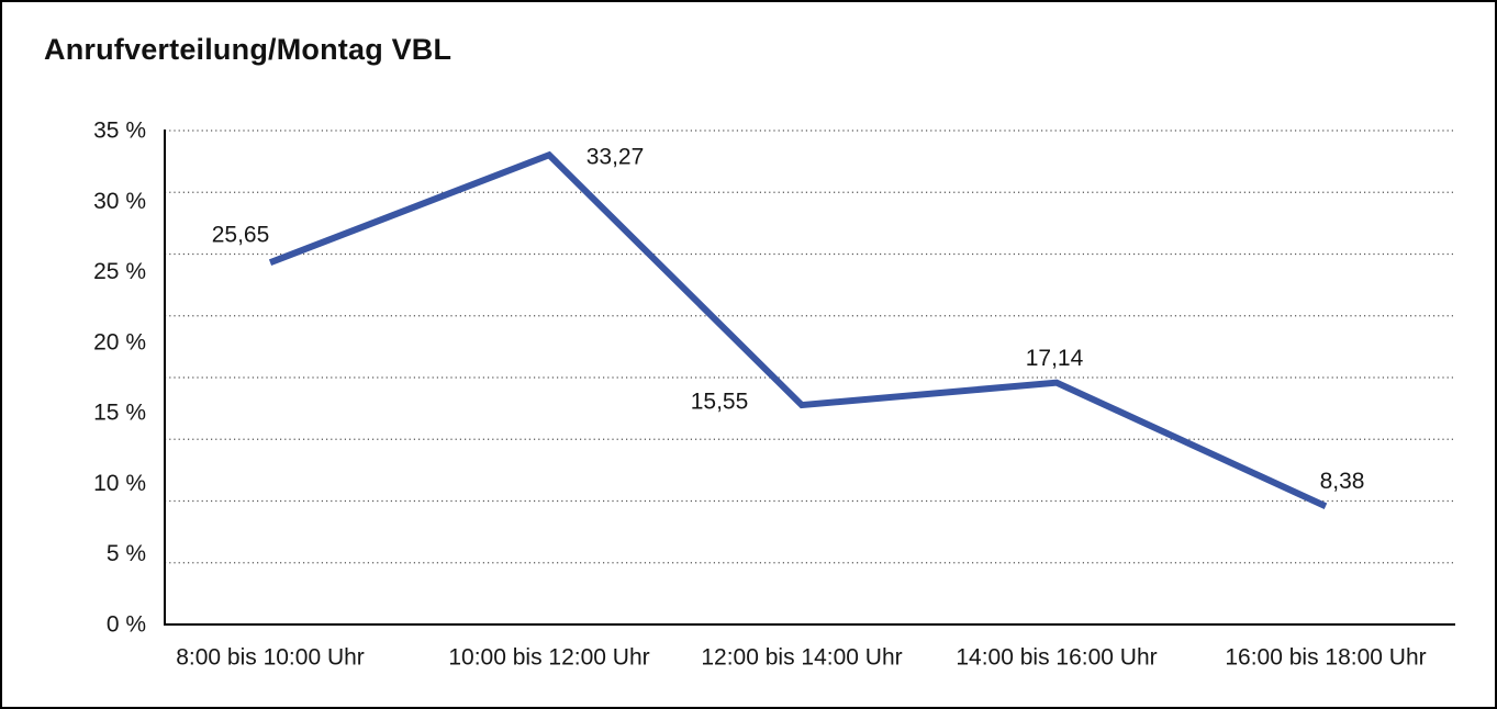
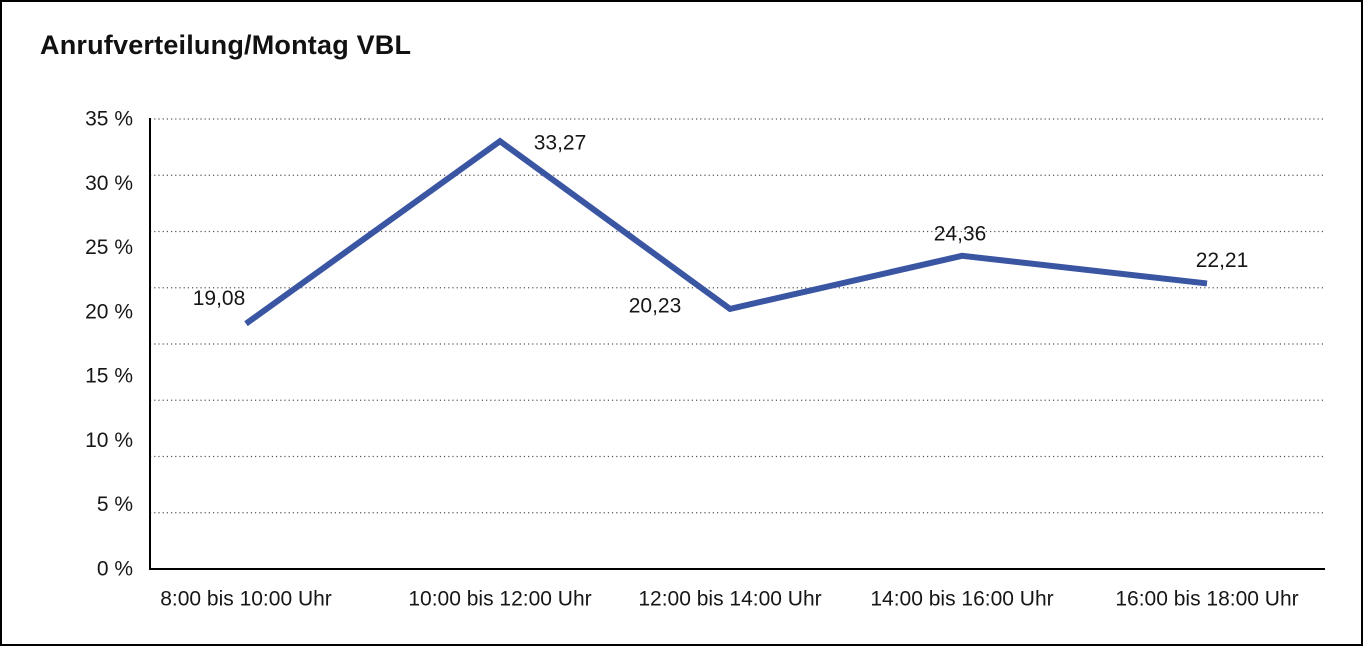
8:00 bis 10:00 Uhr: 25,65 -> 19,08
12:00 bis 14:00 Uhr: 15,55 -> 20,23
14:00 bis 16:00 Uhr: 17,14 -> 24,36
16:00 bis 18:00 Uhr: 8,38 -> 22,21
